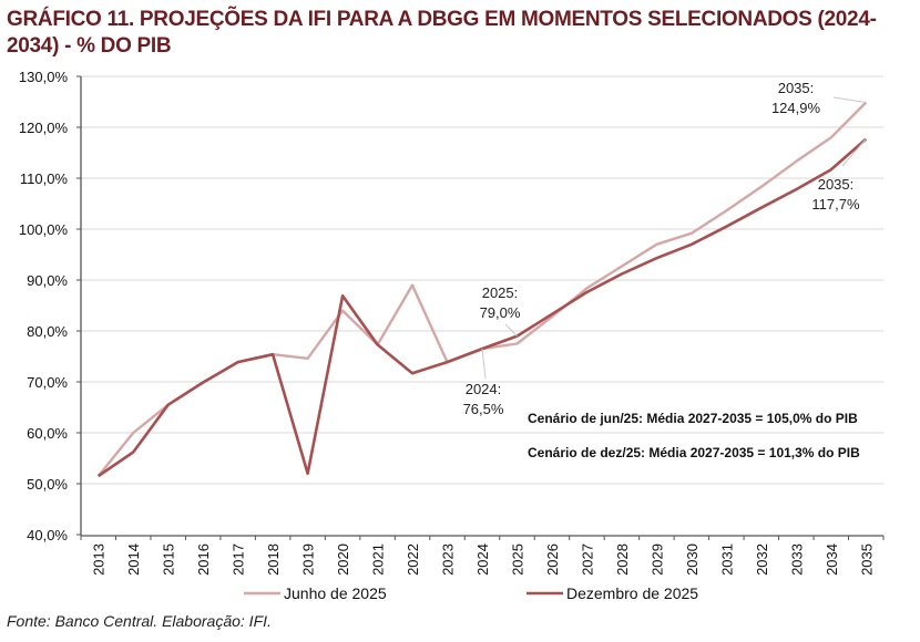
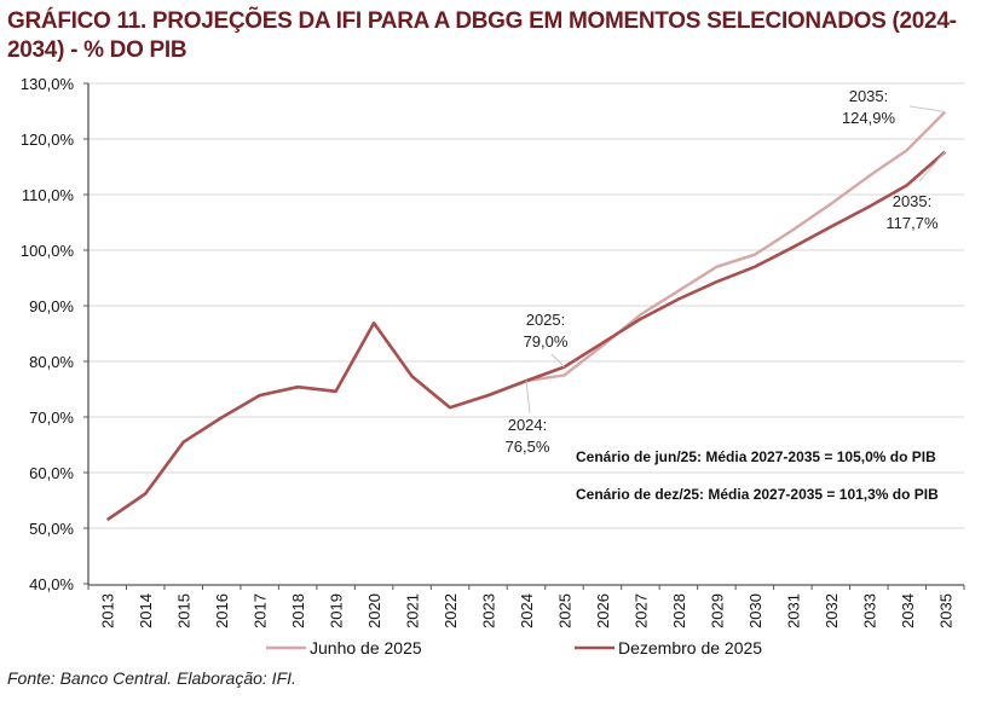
Junho de 2025/2014: 60% -> 56%
Dezembro de 2025/2019: 52% -> 75%
Junho de 2025/2020: 84% -> 87%
Junho de 2025/2022: 89% -> 72%
